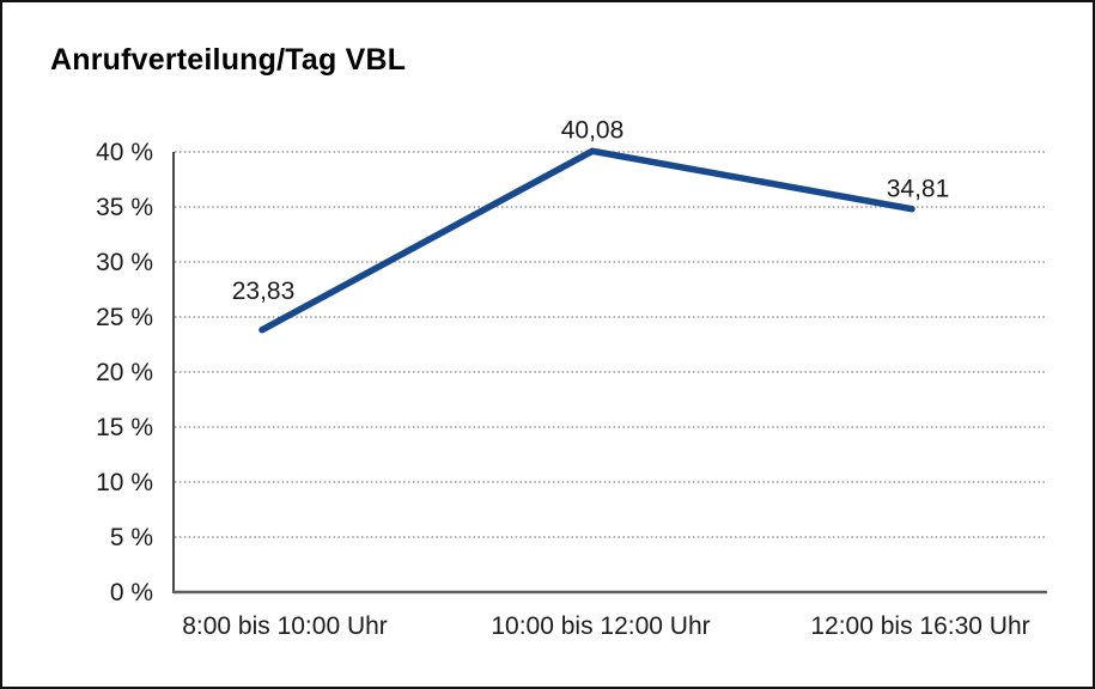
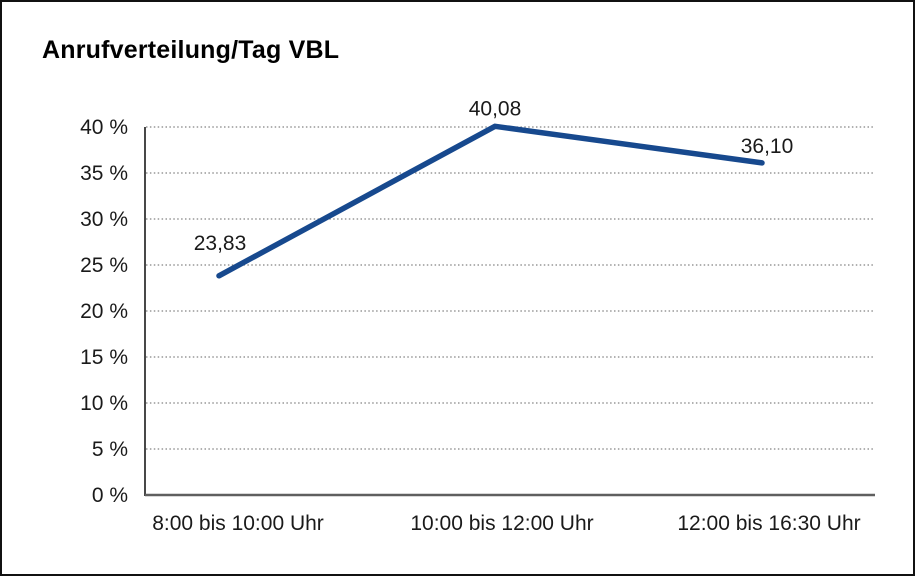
12:00 bis 16:30 Uhr: 34,81 -> 36,10
